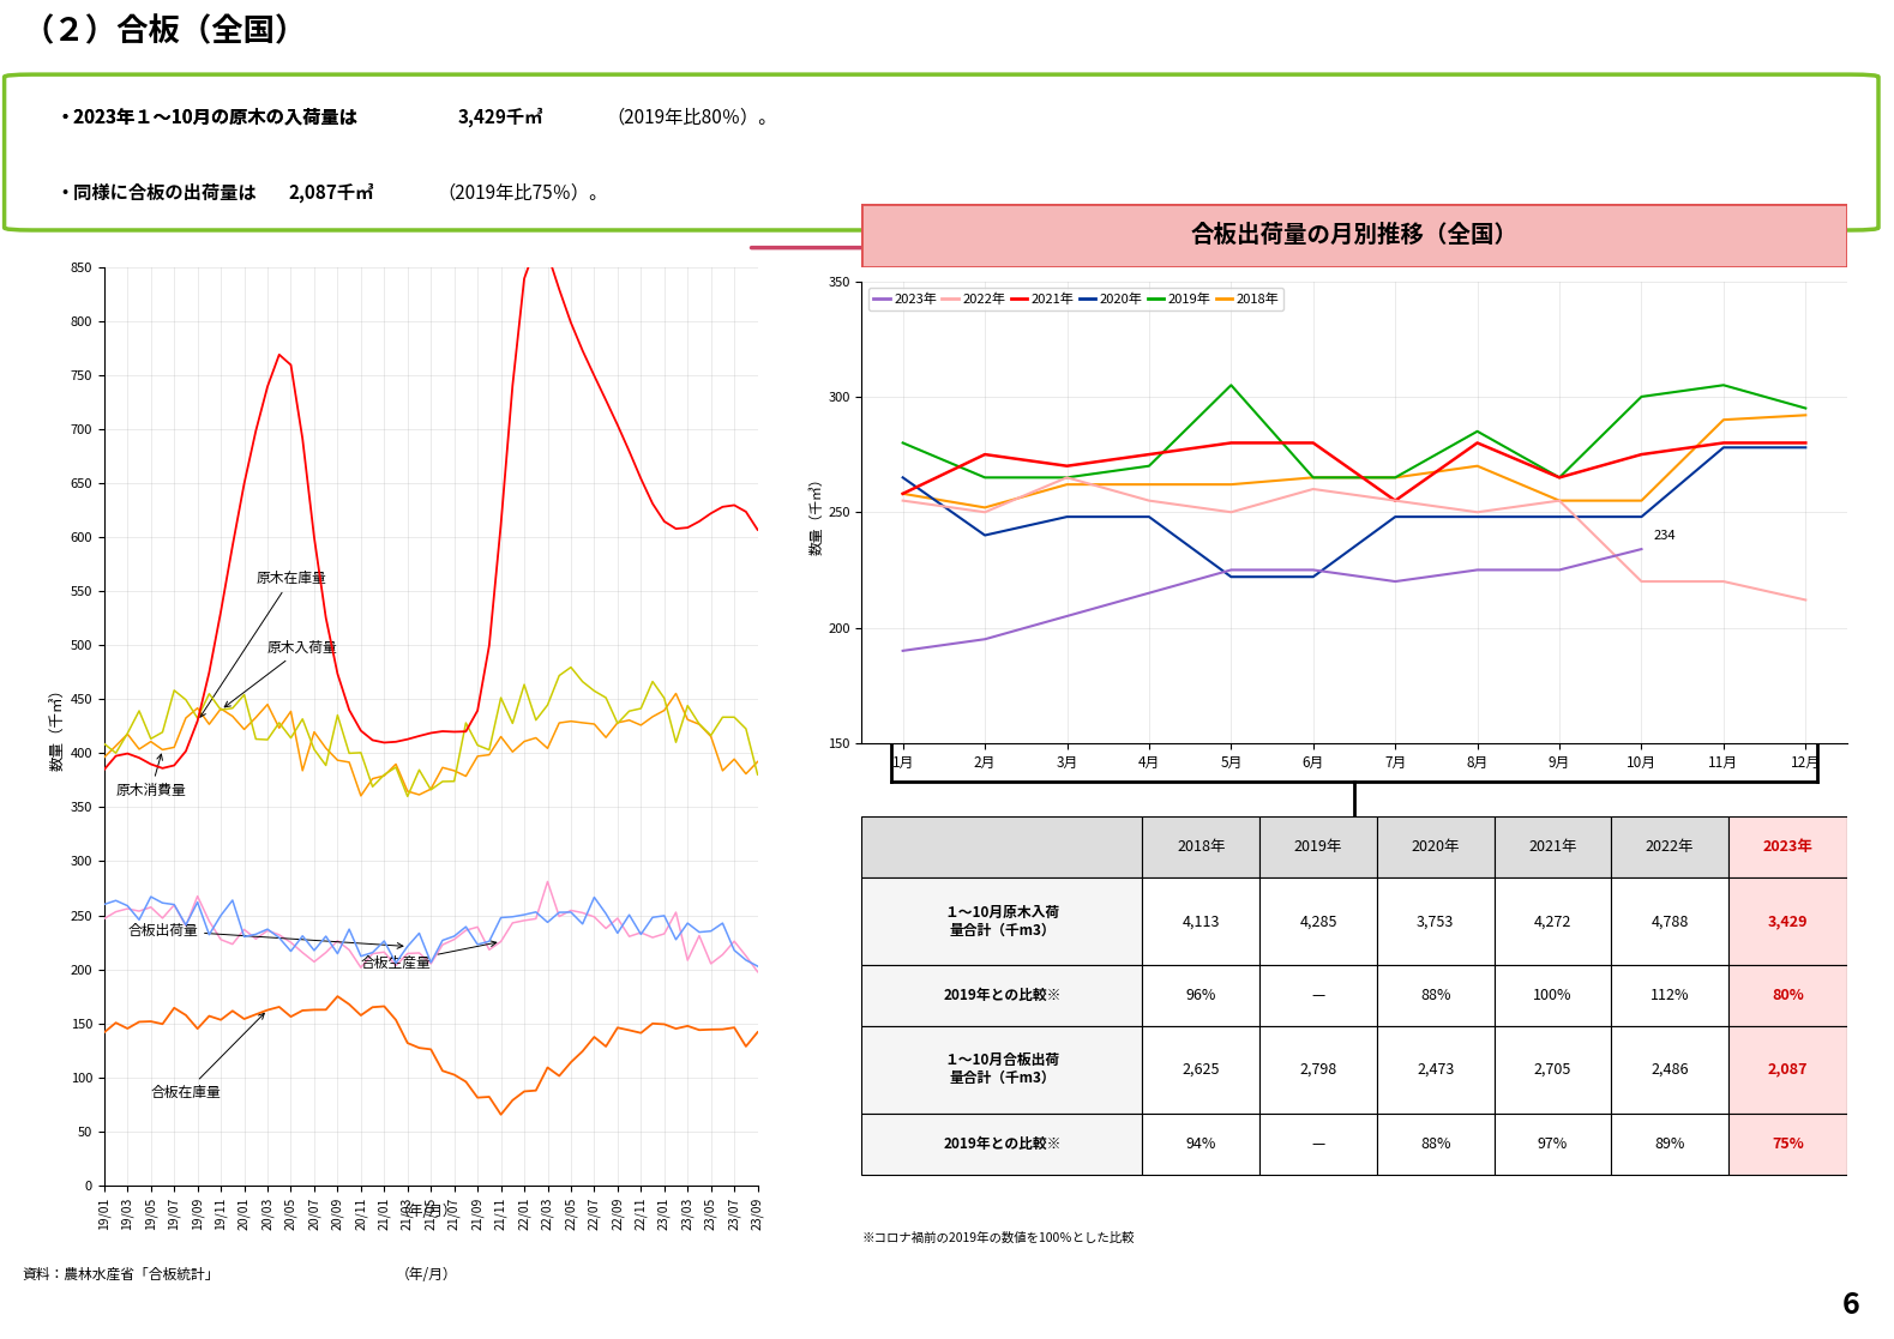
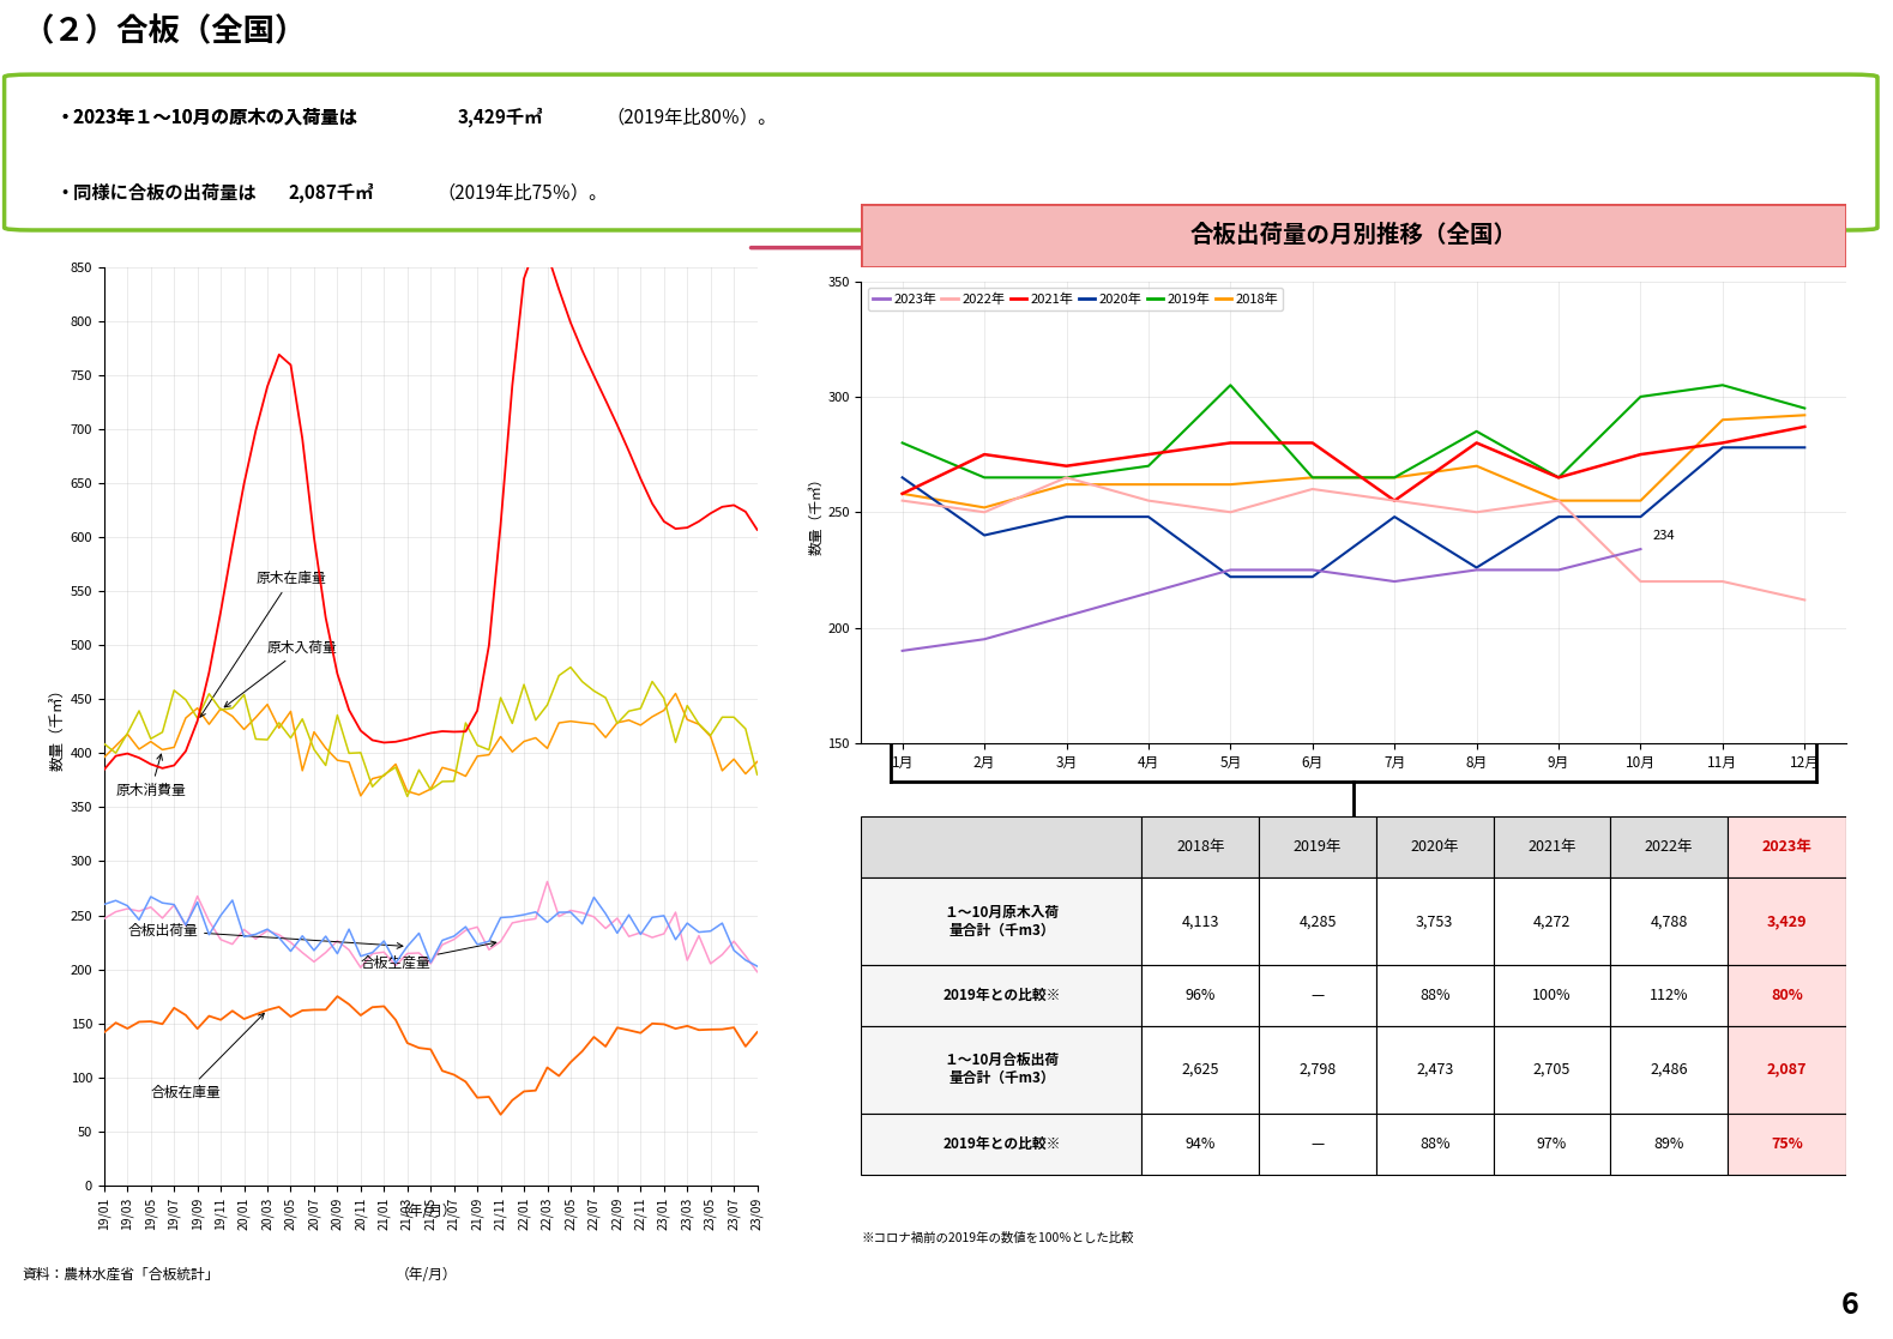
2020年/8月: 248 -> 226
2021年/12月: 280 -> 287
